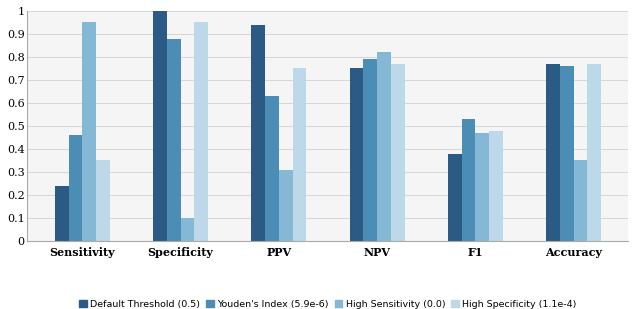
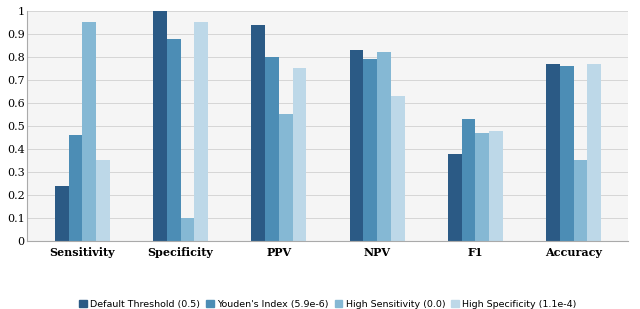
Youden's Index (5.9e-6)/PPV: 0.63 -> 0.80
High Sensitivity (0.0)/PPV: 0.31 -> 0.55
Default Threshold (0.5)/NPV: 0.75 -> 0.83
High Specificity (1.1e-4)/NPV: 0.77 -> 0.63
